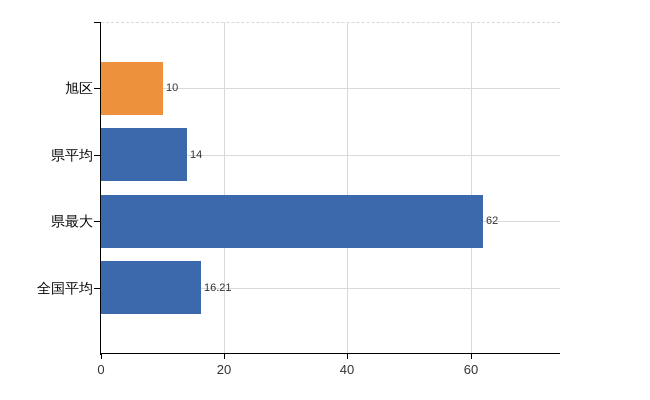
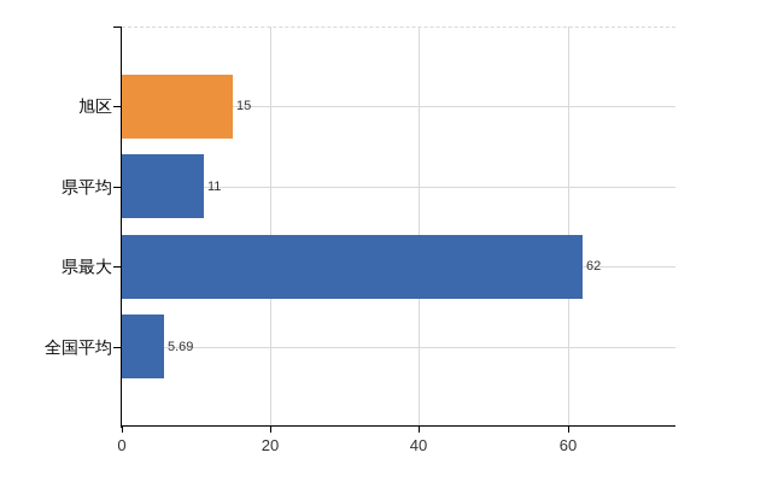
旭区: 10 -> 15
県平均: 14 -> 11
全国平均: 16.21 -> 5.69
